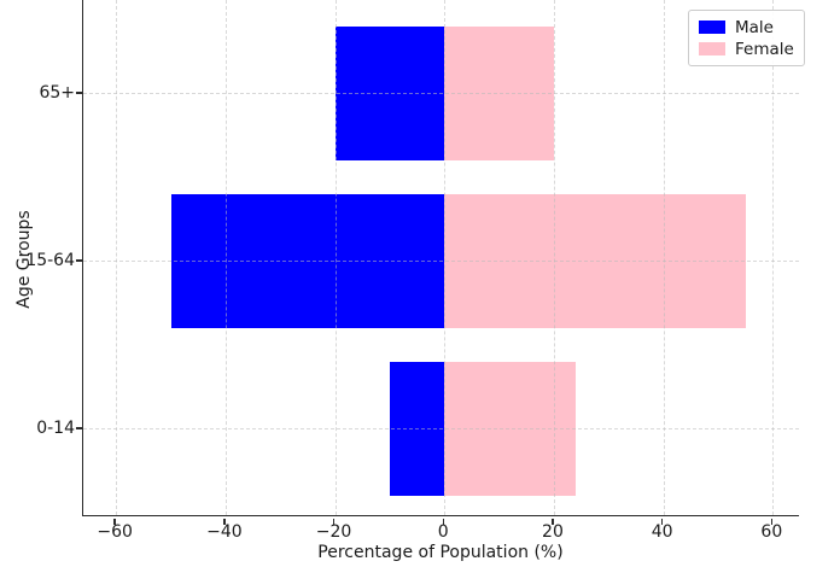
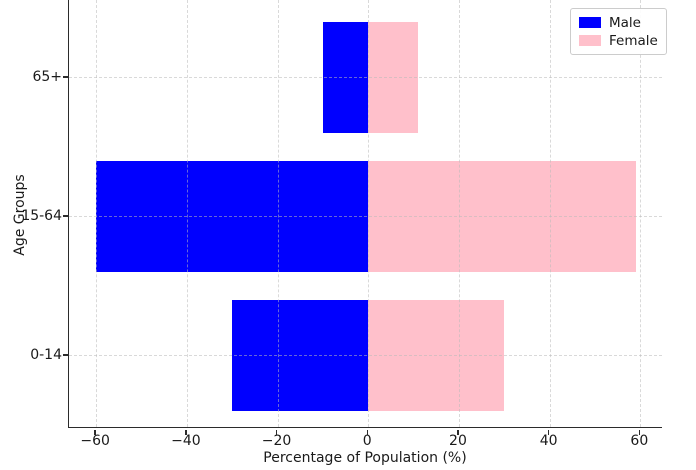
Male/0-14: -10 -> -30
Female/0-14: 24 -> 30
Male/15-64: -50 -> -60
Female/15-64: 55 -> 59
Male/65+: -20 -> -10
Female/65+: 20 -> 11
